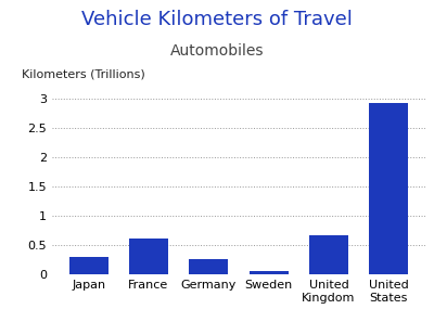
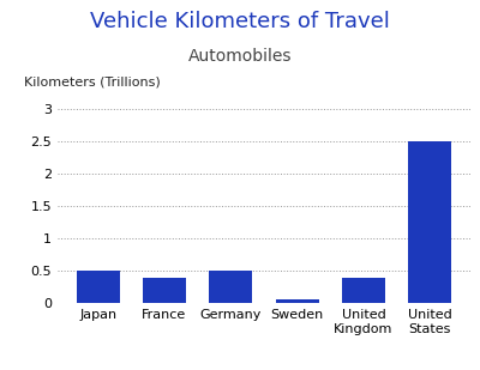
Japan: 0.30 -> 0.50
France: 0.62 -> 0.40
Germany: 0.26 -> 0.50
United Kingdom: 0.68 -> 0.40
United States: 2.92 -> 2.50
